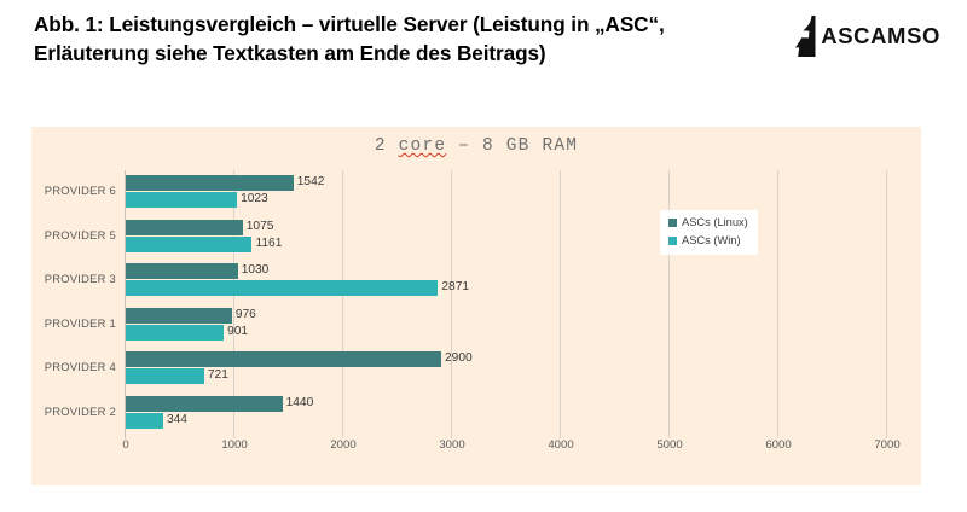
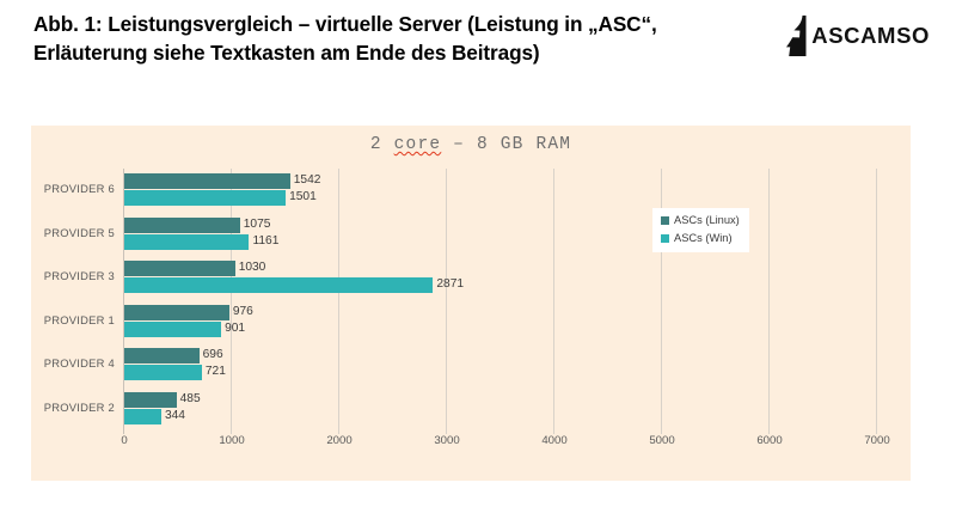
ASCs (Win)/PROVIDER 6: 1023 -> 1501
ASCs (Linux)/PROVIDER 4: 2900 -> 696
ASCs (Linux)/PROVIDER 2: 1440 -> 485
